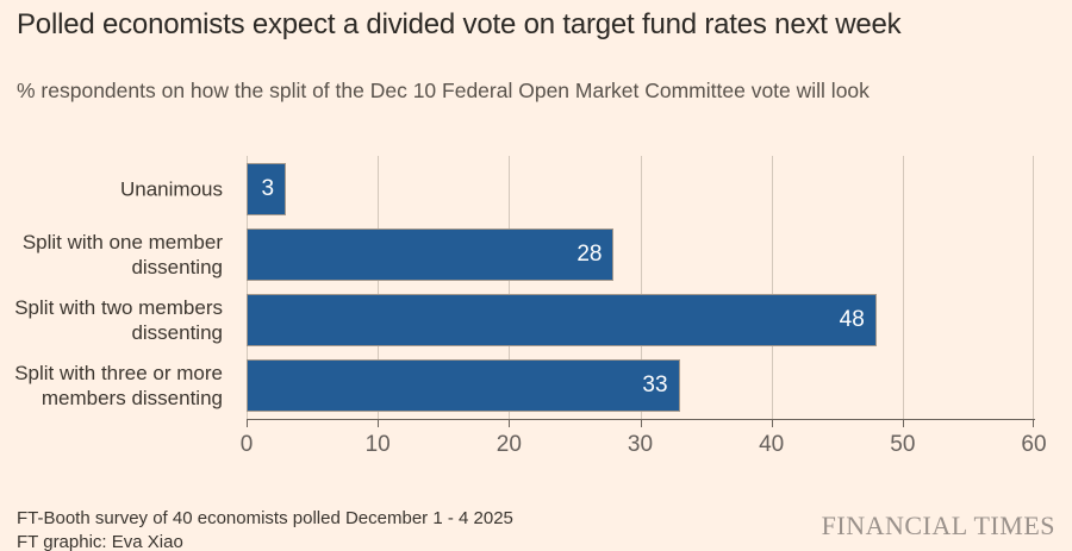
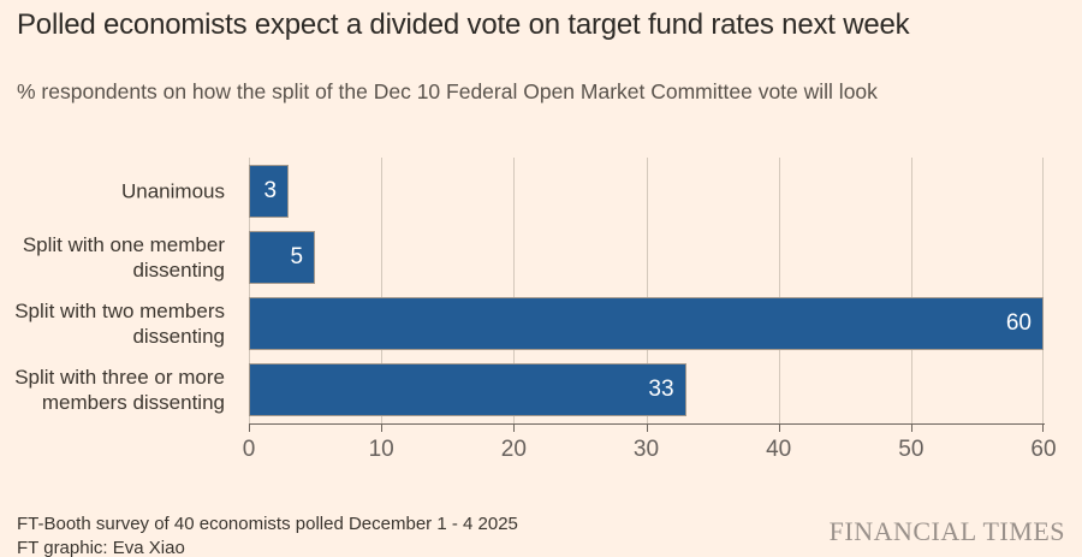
Split with one member dissenting: 28 -> 5
Split with two members dissenting: 48 -> 60
